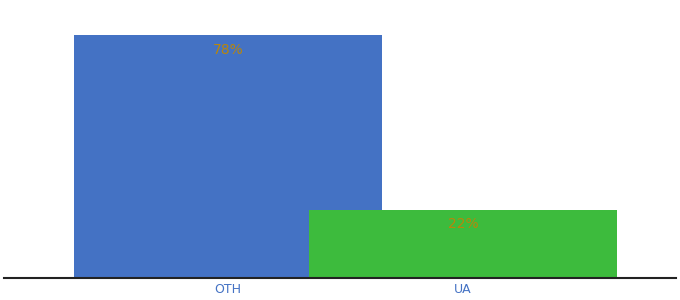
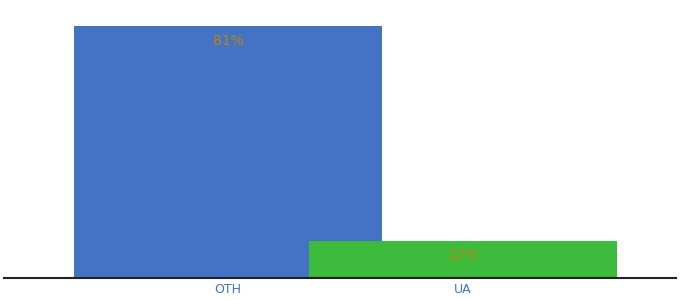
OTH: 78% -> 81%
UA: 22% -> 12%
